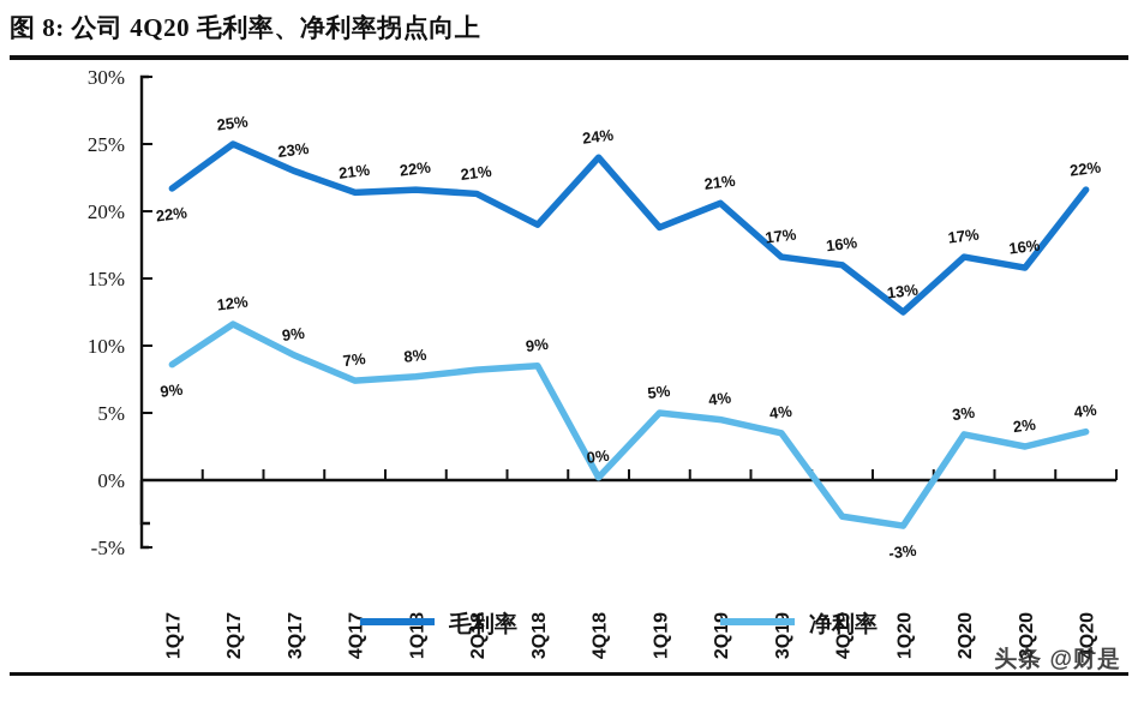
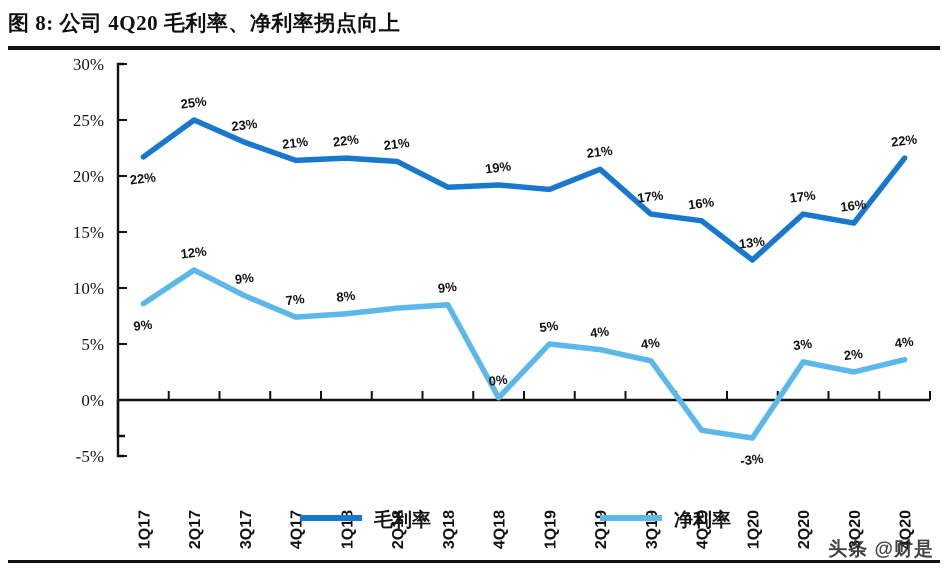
毛利率/4Q18: 24% -> 19%
